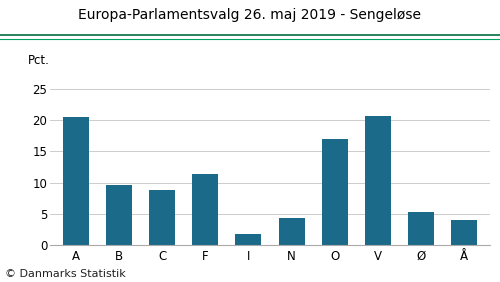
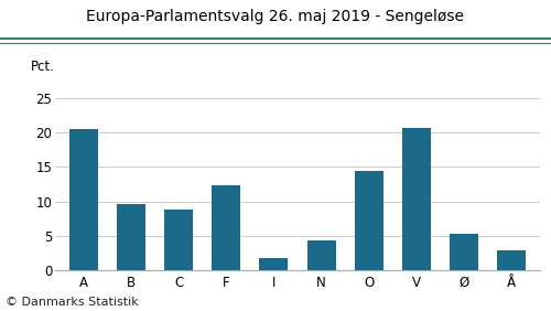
F: 11.4 -> 12.4
O: 17.0 -> 14.4
Å: 4.0 -> 2.9
